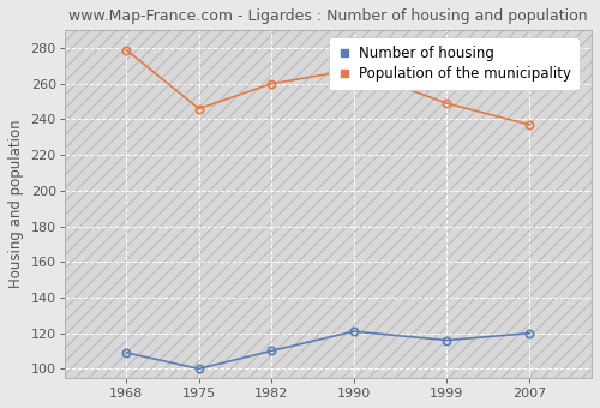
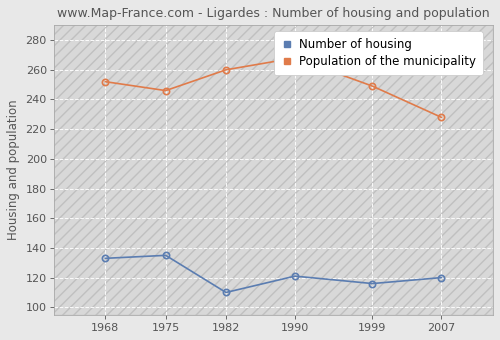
Number of housing/1968: 109 -> 133
Population of the municipality/1968: 279 -> 252
Number of housing/1975: 100 -> 135
Population of the municipality/2007: 237 -> 228
